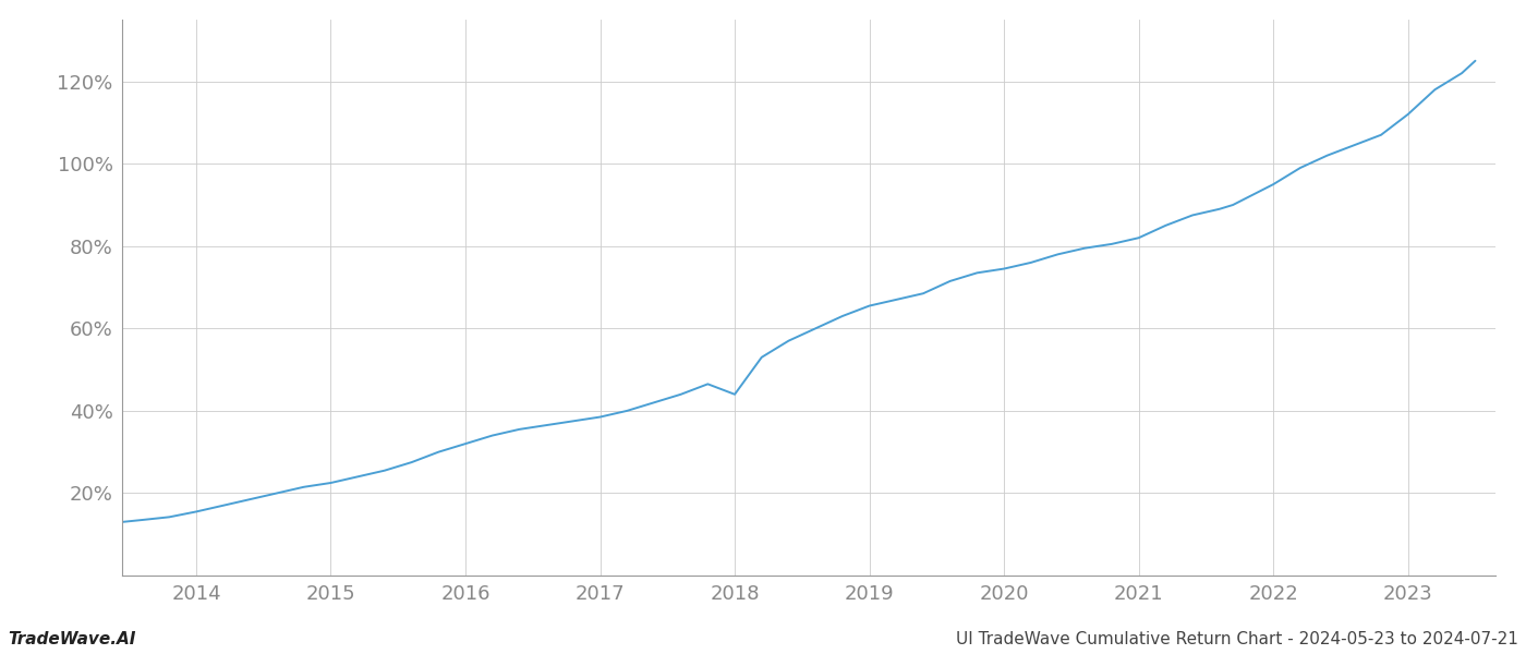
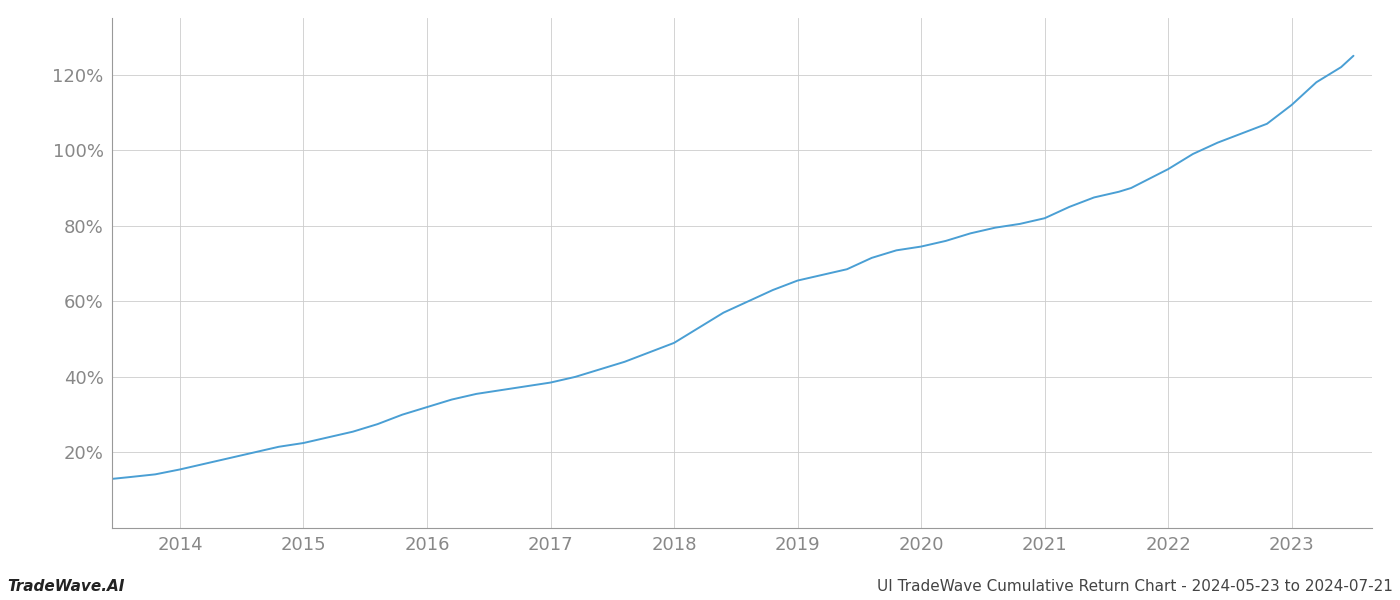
2018: 44.0% -> 49.0%
